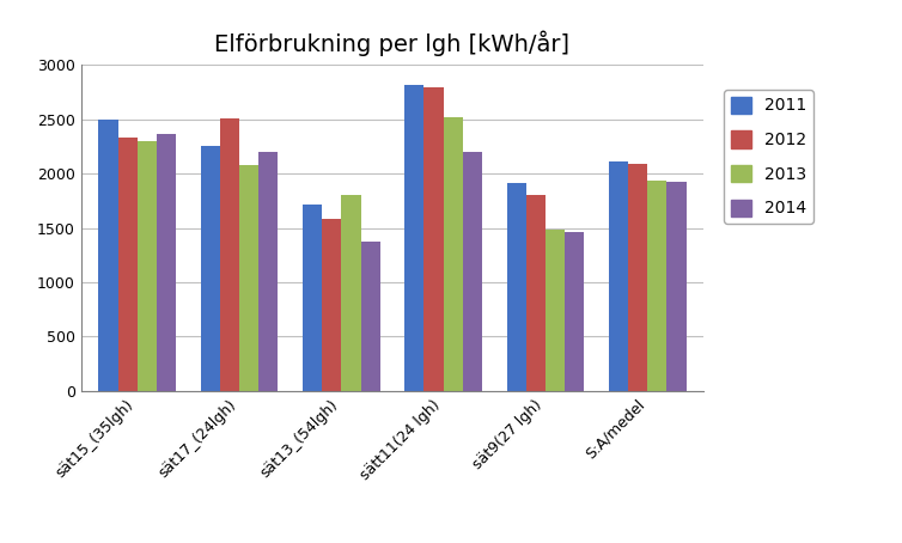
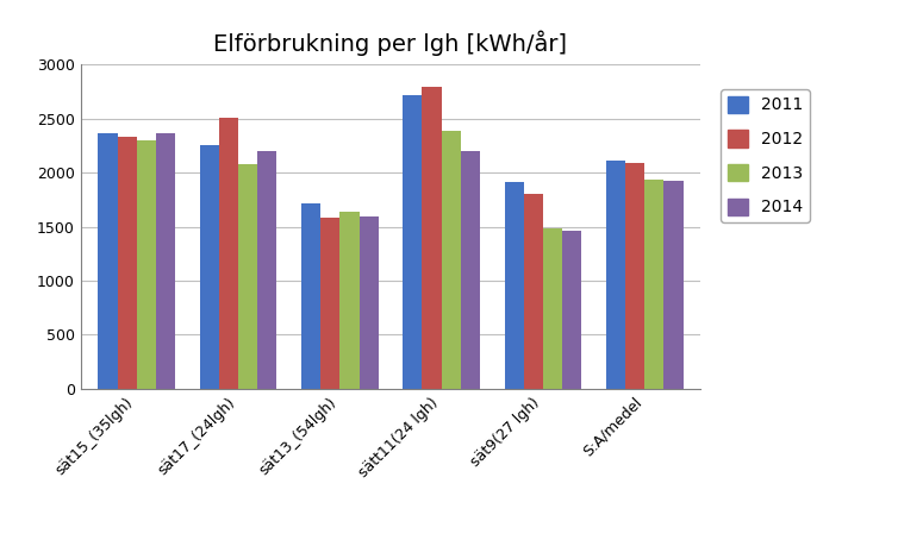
2011/sät15_(35lgh): 2500 -> 2370
2013/sät13_(54lgh): 1800 -> 1640
2014/sät13_(54lgh): 1380 -> 1600
2011/sätt11(24 lgh): 2820 -> 2720
2013/sätt11(24 lgh): 2520 -> 2390
